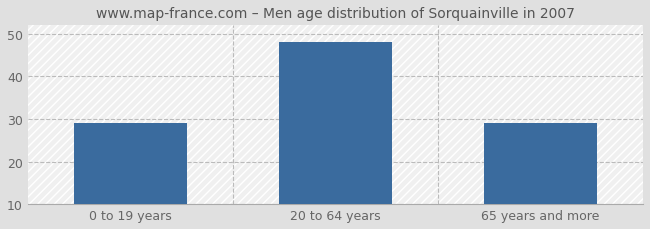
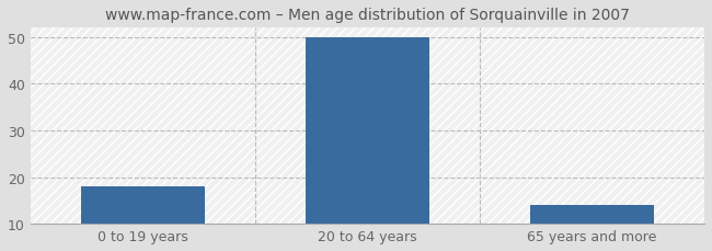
0 to 19 years: 29 -> 18
20 to 64 years: 48 -> 50
65 years and more: 29 -> 14
